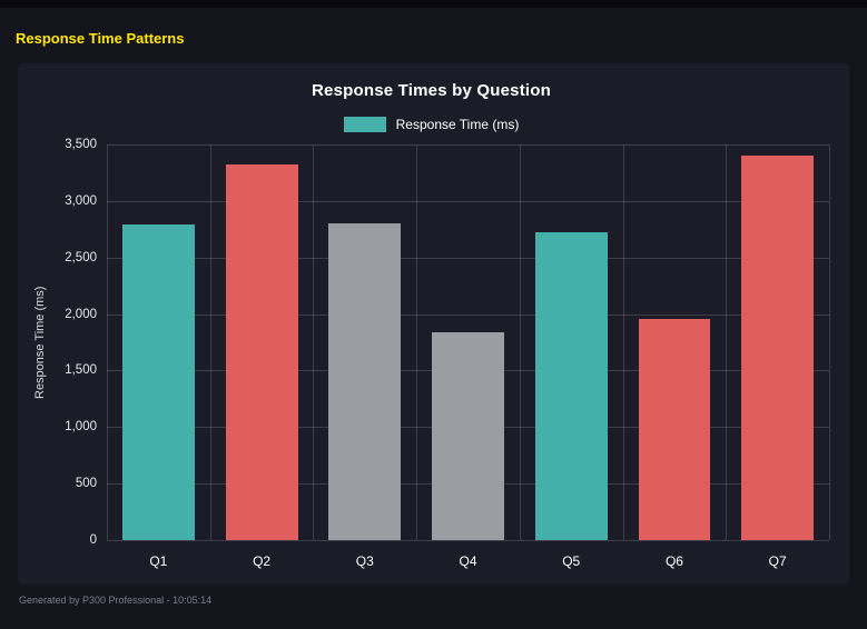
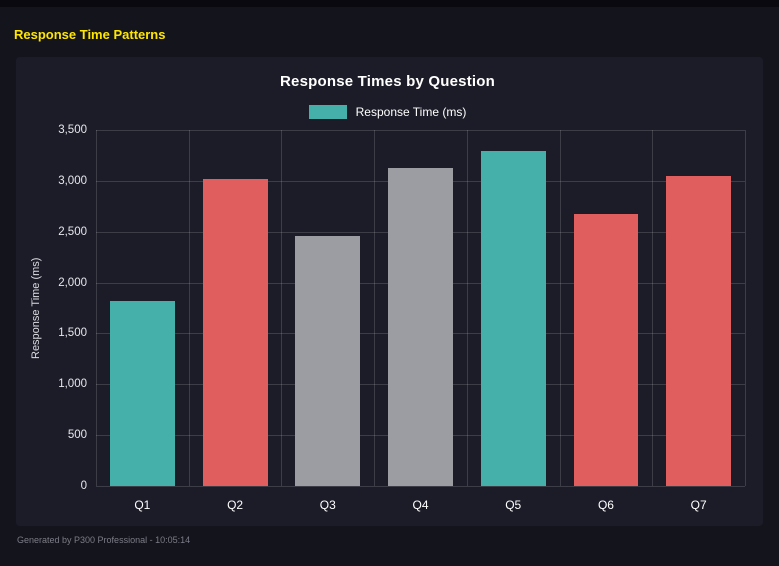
Q1: 2790 -> 1820
Q2: 3320 -> 3020
Q3: 2800 -> 2460
Q4: 1840 -> 3130
Q5: 2720 -> 3290
Q6: 1960 -> 2670
Q7: 3400 -> 3050
